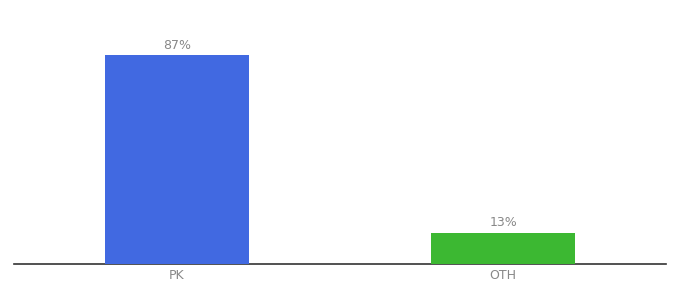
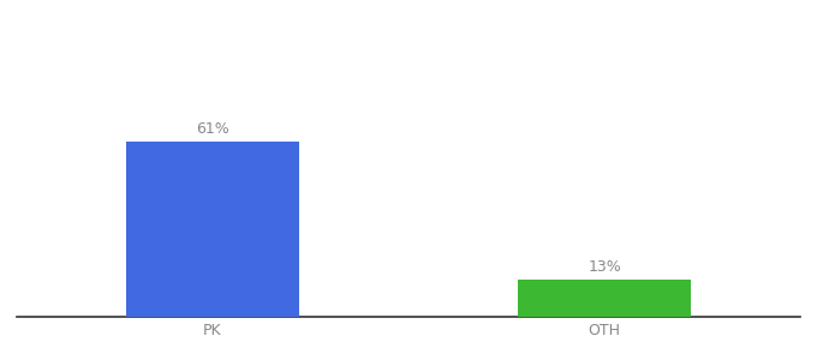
PK: 87% -> 61%
